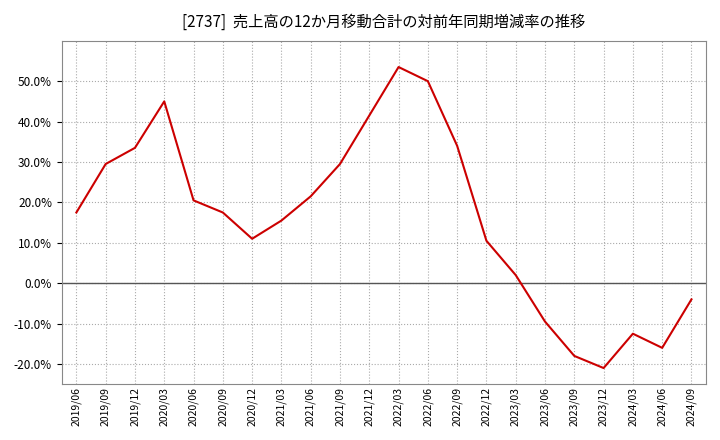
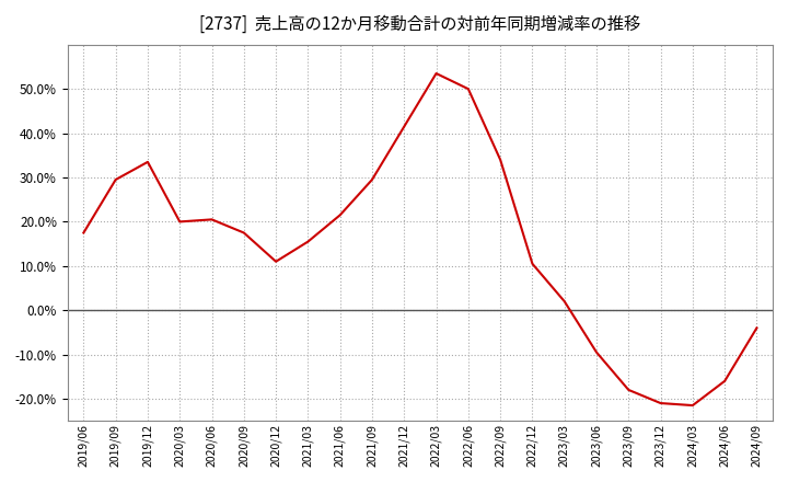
2020/03: 45.0% -> 20.0%
2024/03: -12.5% -> -21.5%
